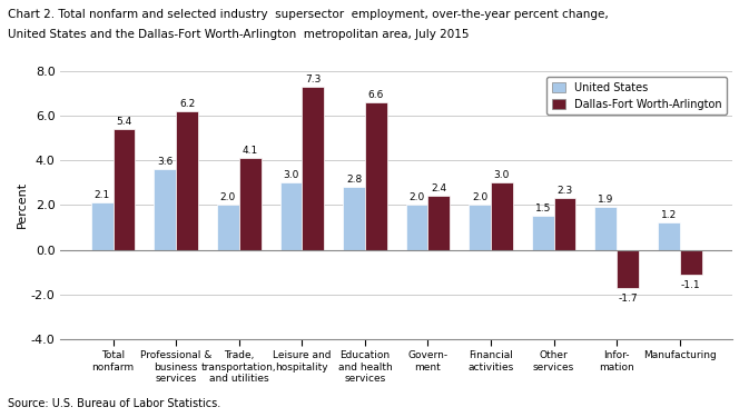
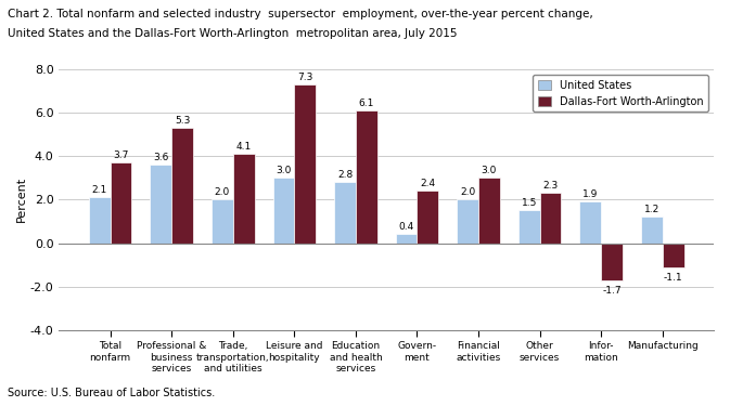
Dallas-Fort Worth-Arlington/Total nonfarm: 5.4 -> 3.7
Dallas-Fort Worth-Arlington/Professional & business services: 6.2 -> 5.3
Dallas-Fort Worth-Arlington/Education and health services: 6.6 -> 6.1
United States/Govern- ment: 2.0 -> 0.4
